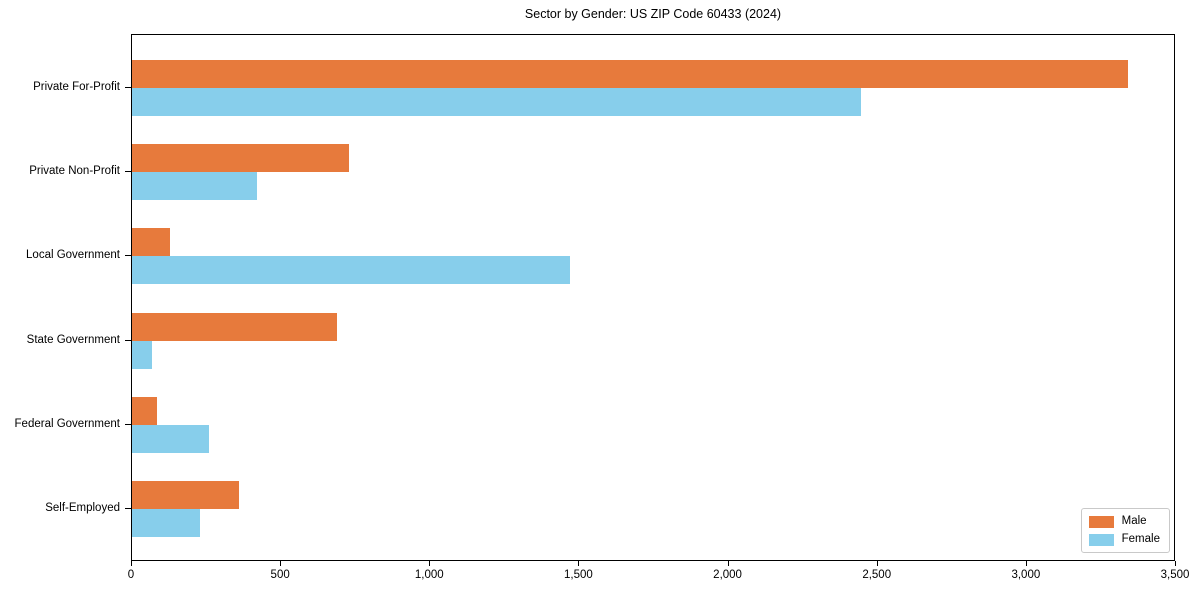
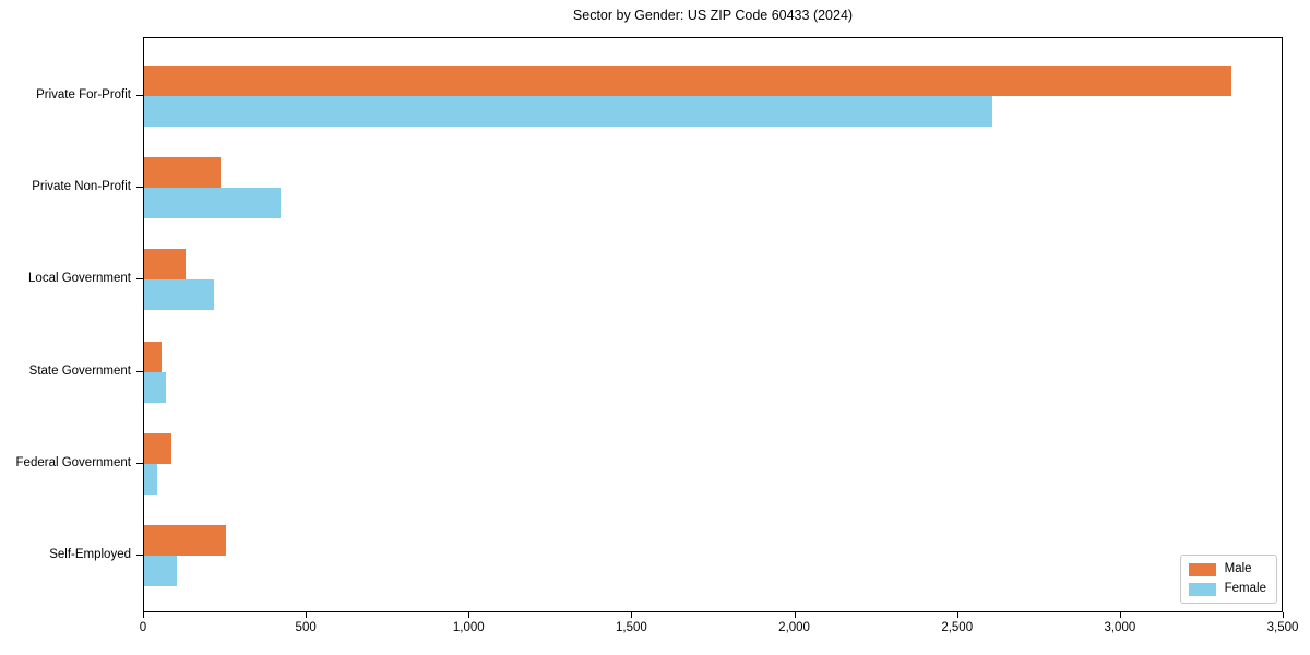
Female/Private For-Profit: 2450 -> 2610
Male/Private Non-Profit: 730 -> 240
Female/Local Government: 1470 -> 220
Male/State Government: 690 -> 50
Female/Federal Government: 260 -> 40
Male/Self-Employed: 360 -> 250
Female/Self-Employed: 230 -> 100
